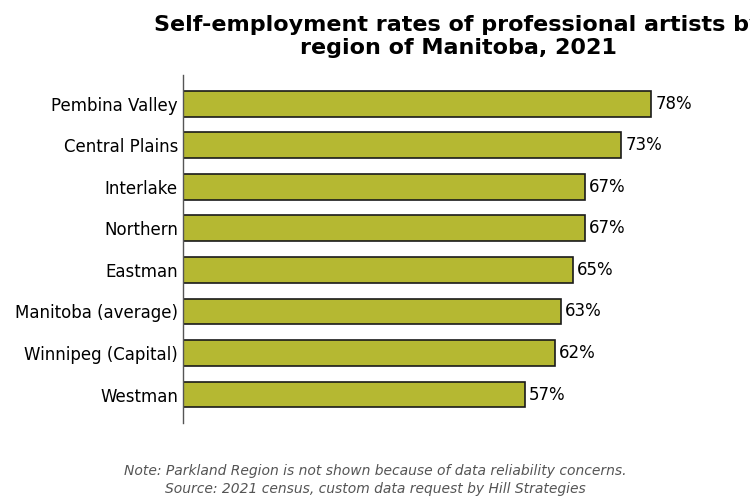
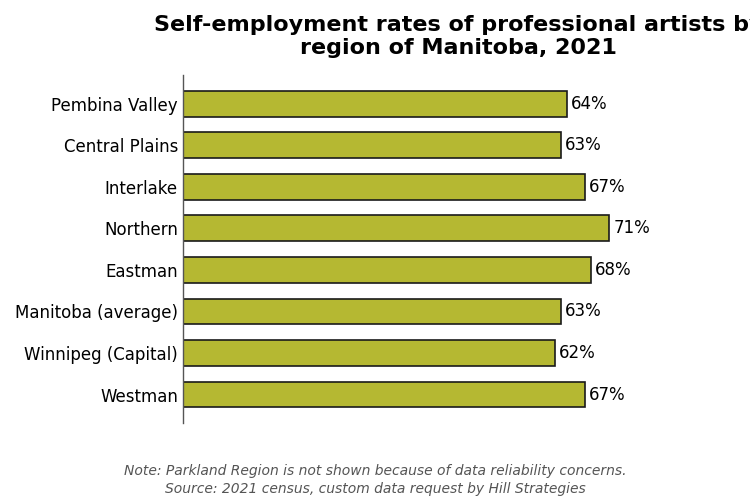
Pembina Valley: 78% -> 64%
Central Plains: 73% -> 63%
Northern: 67% -> 71%
Eastman: 65% -> 68%
Westman: 57% -> 67%
